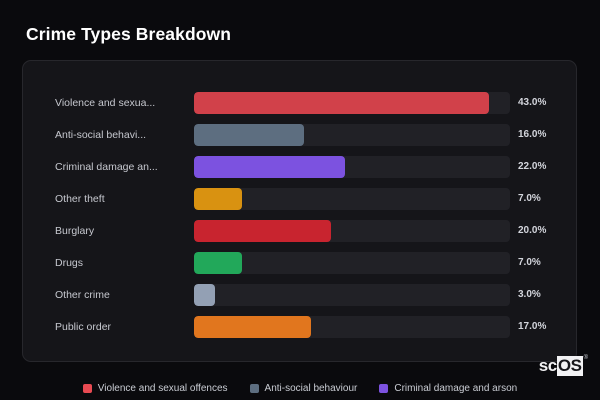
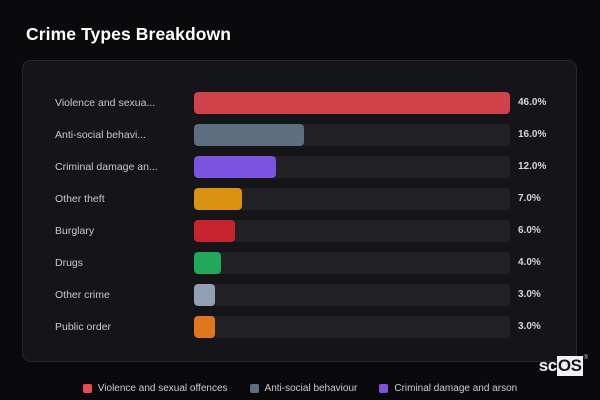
Violence and sexua...: 43.0% -> 46.0%
Criminal damage an...: 22.0% -> 12.0%
Burglary: 20.0% -> 6.0%
Drugs: 7.0% -> 4.0%
Public order: 17.0% -> 3.0%
